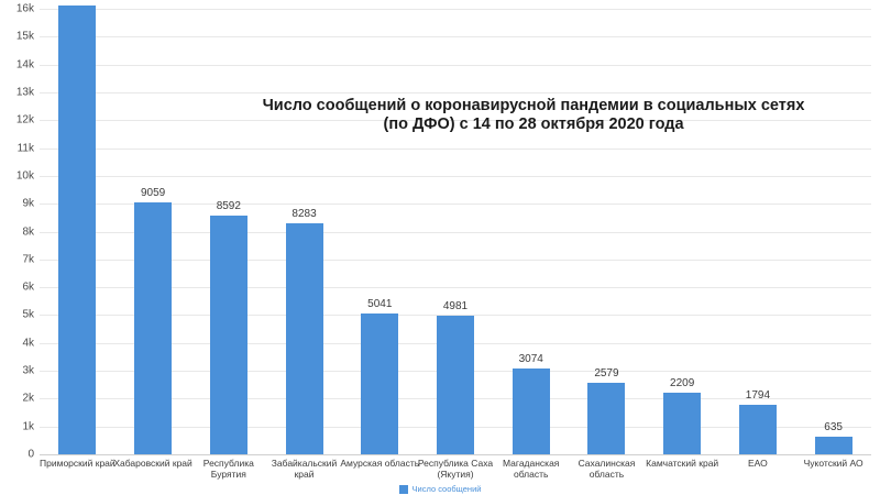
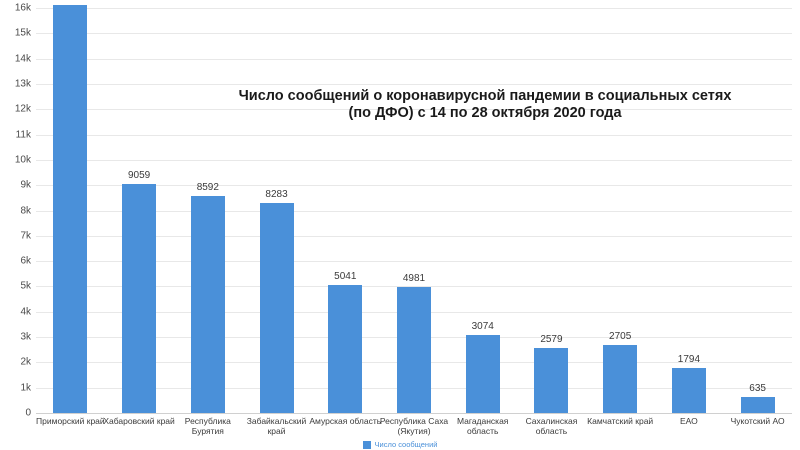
Камчатский край: 2209 -> 2705
